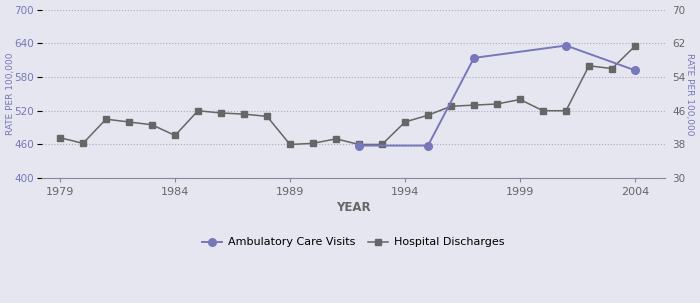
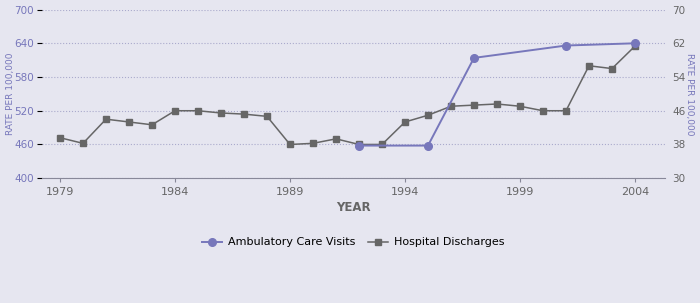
Hospital Discharges/1984: 476 -> 520
Hospital Discharges/1999: 540 -> 528
Ambulatory Care Visits/2004: 592 -> 640
